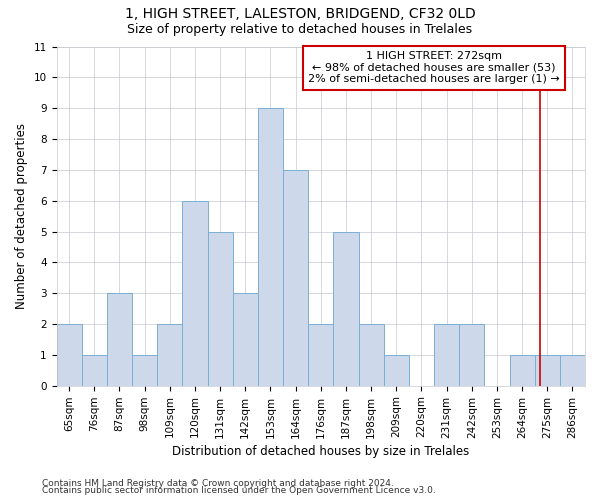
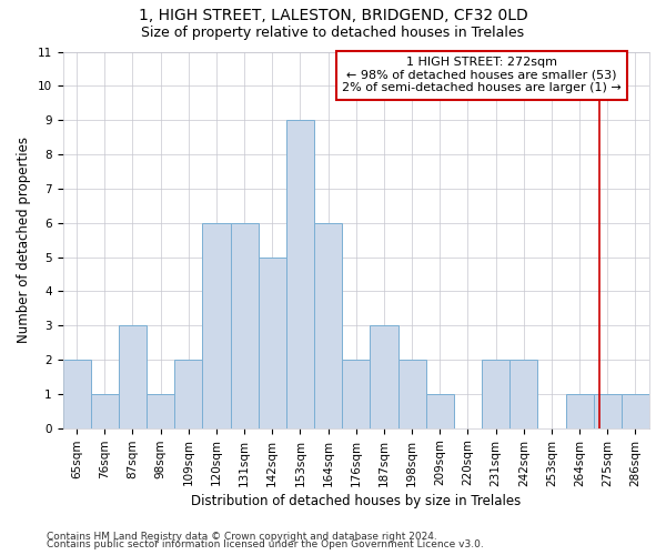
131sqm: 5 -> 6
142sqm: 3 -> 5
164sqm: 7 -> 6
187sqm: 5 -> 3
